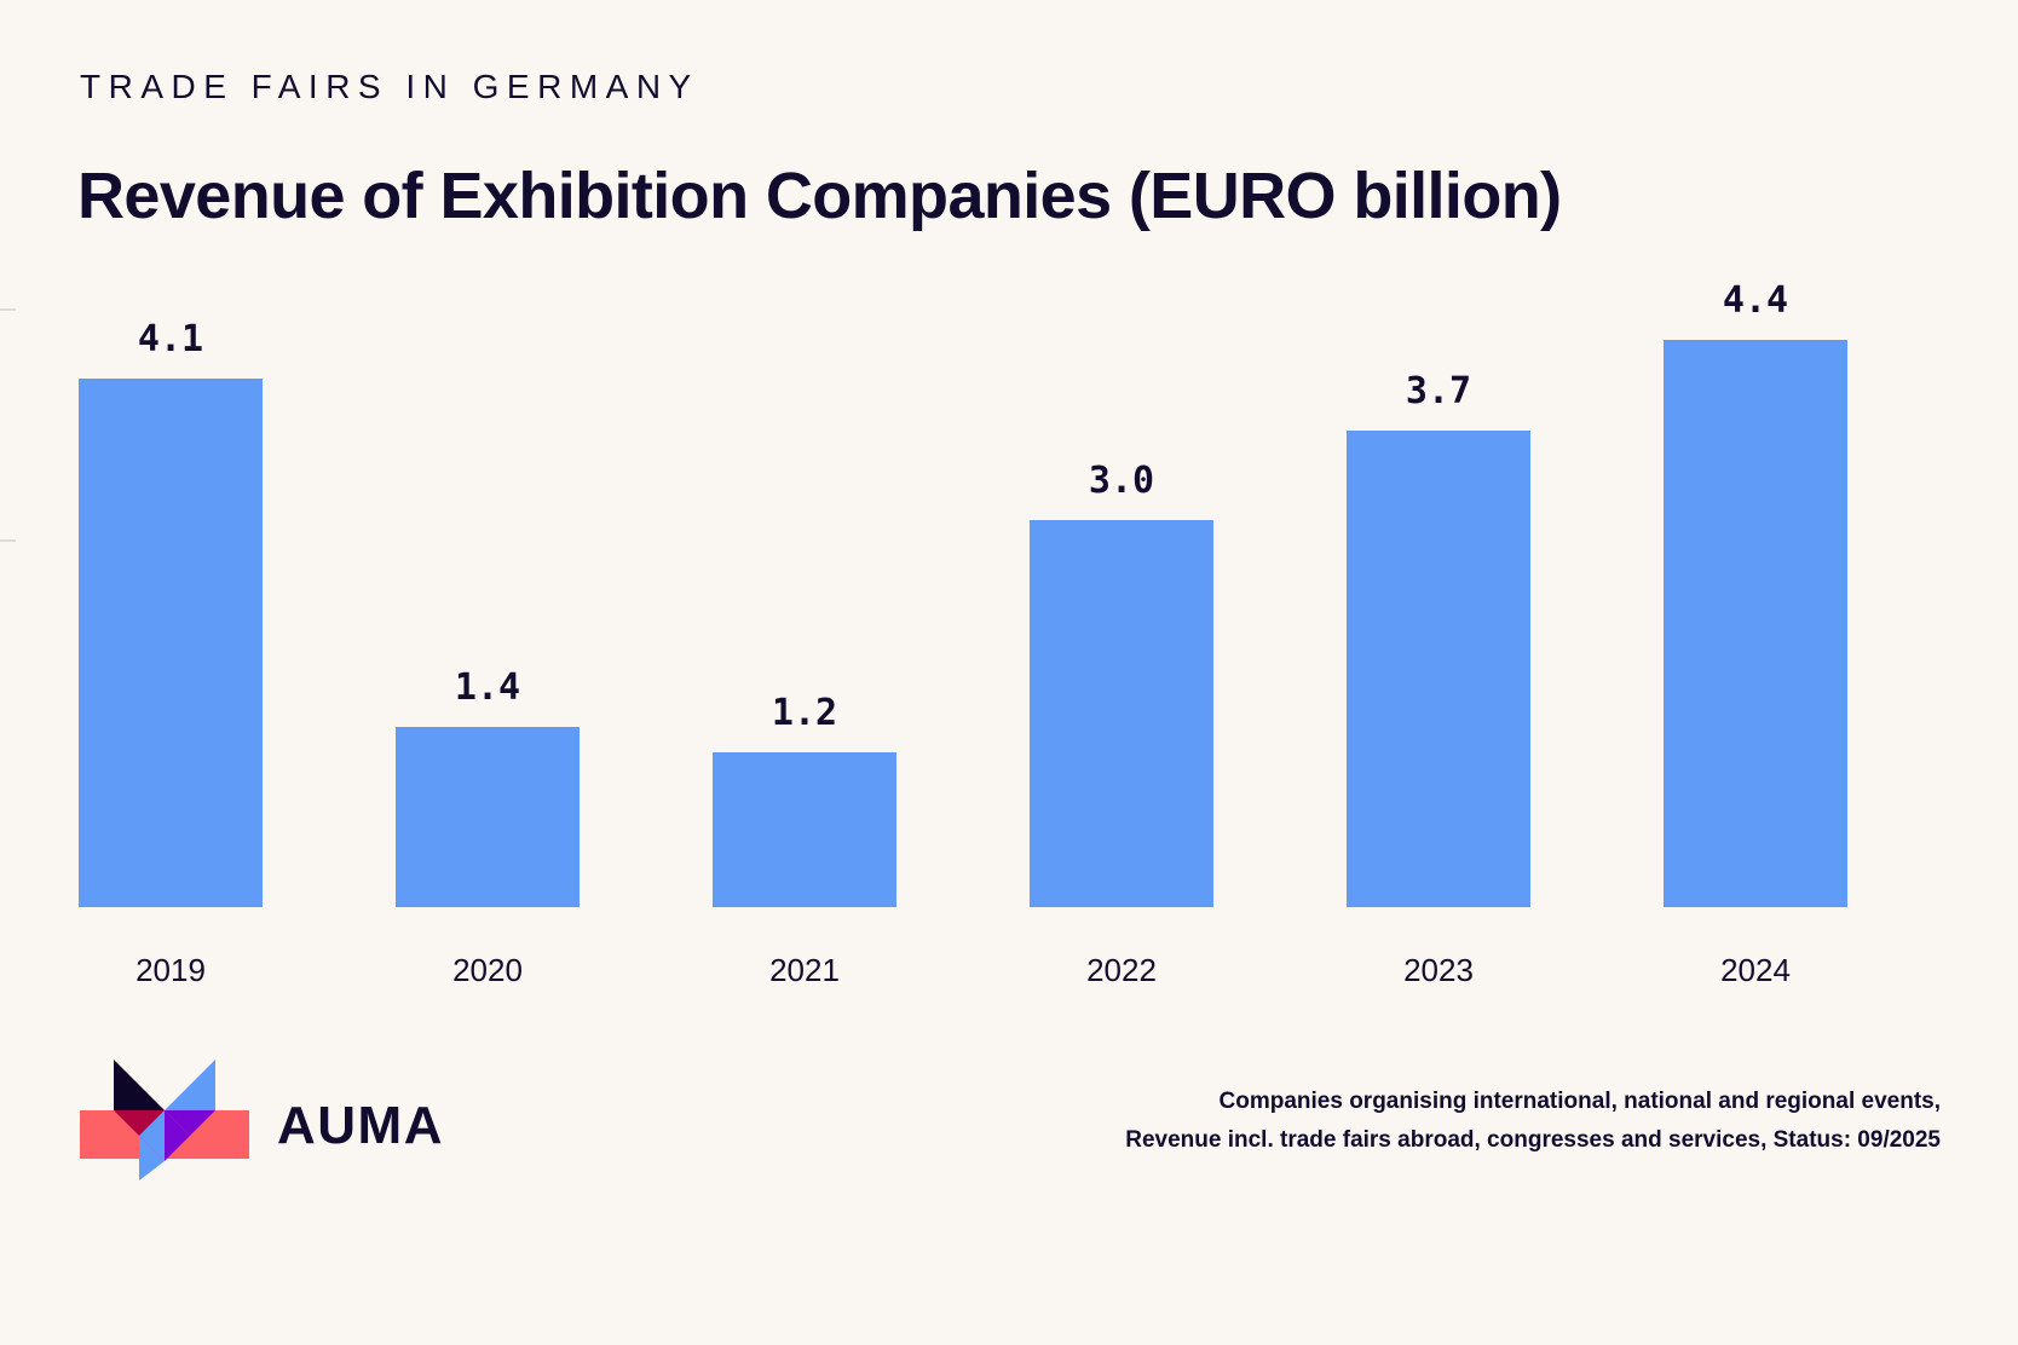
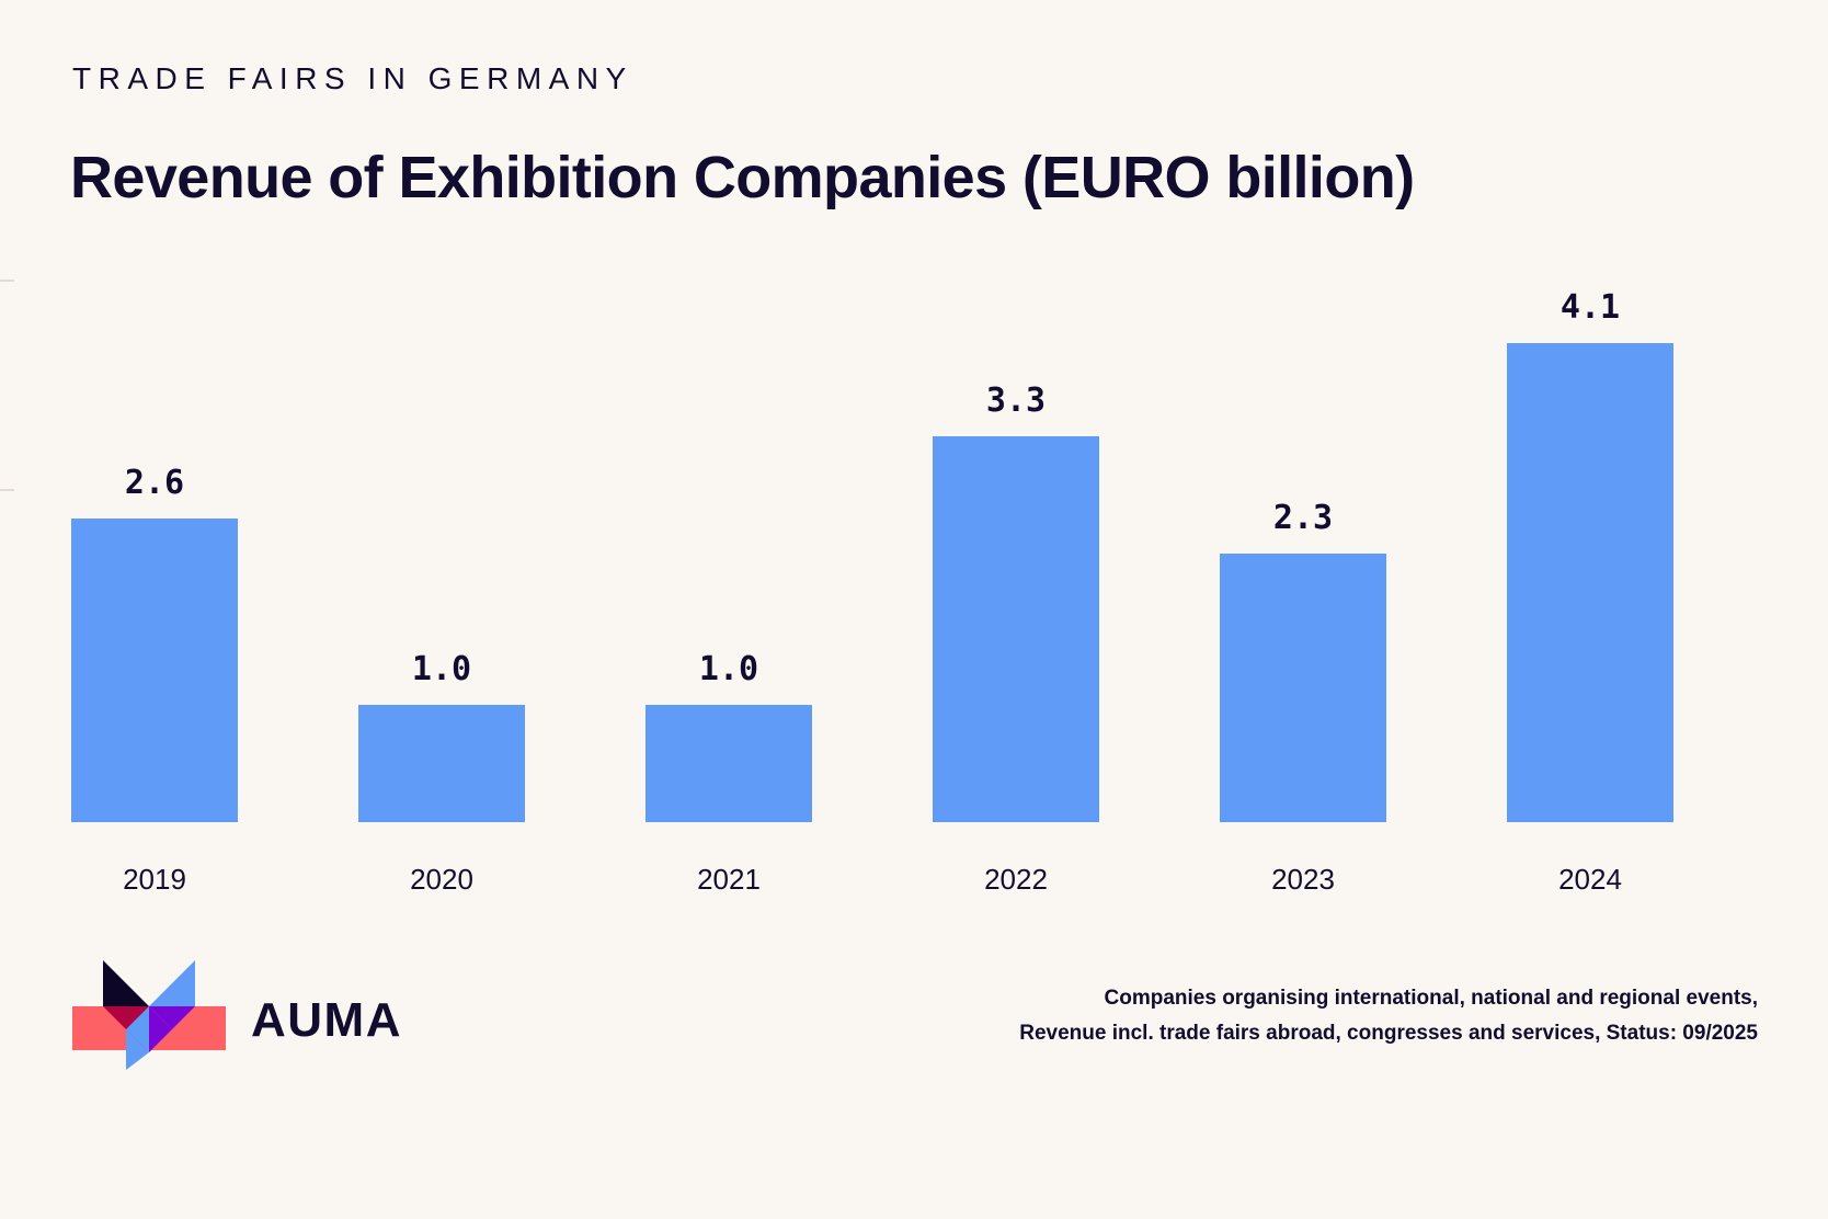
2019: 4.1 -> 2.6
2020: 1.4 -> 1.0
2021: 1.2 -> 1.0
2022: 3.0 -> 3.3
2023: 3.7 -> 2.3
2024: 4.4 -> 4.1
